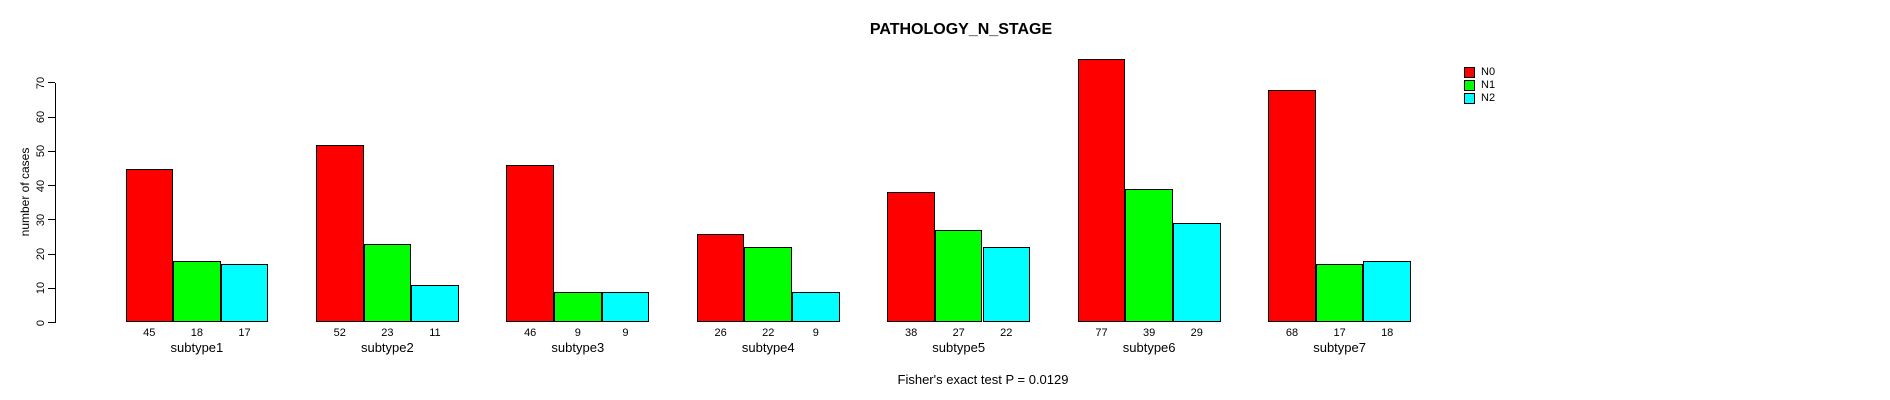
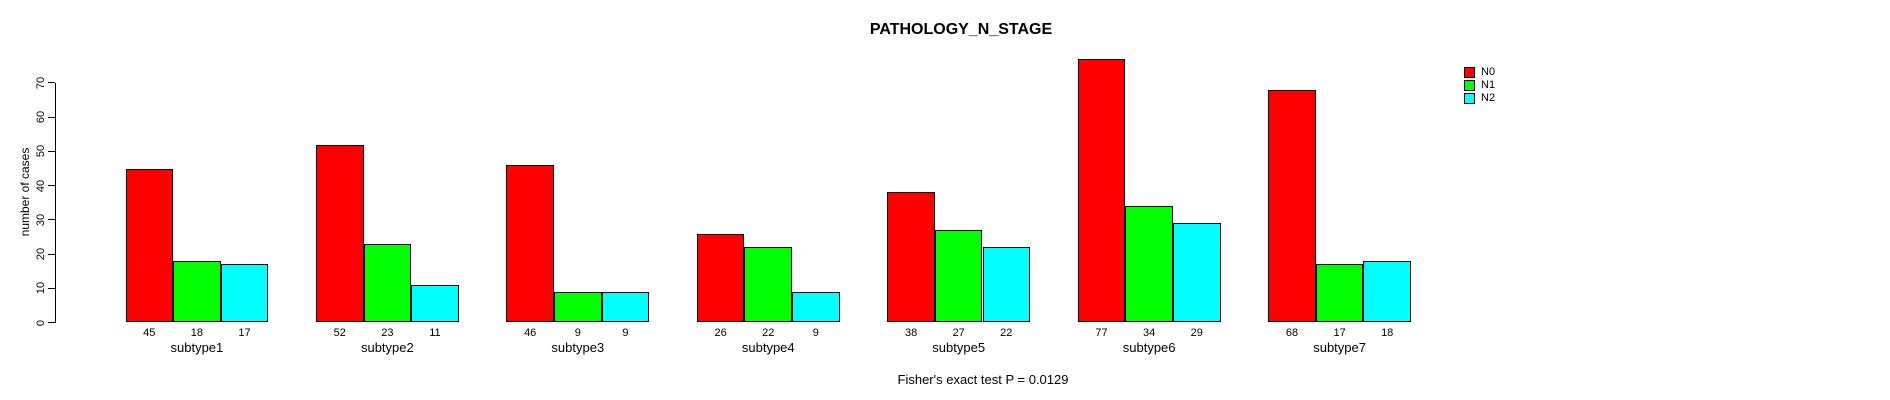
N1/subtype6: 39 -> 34
